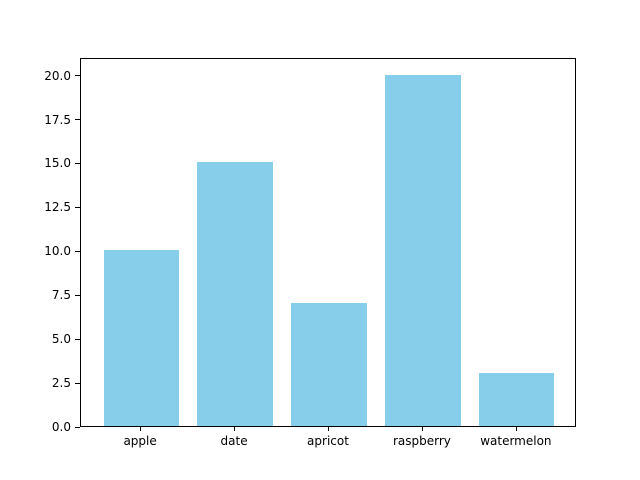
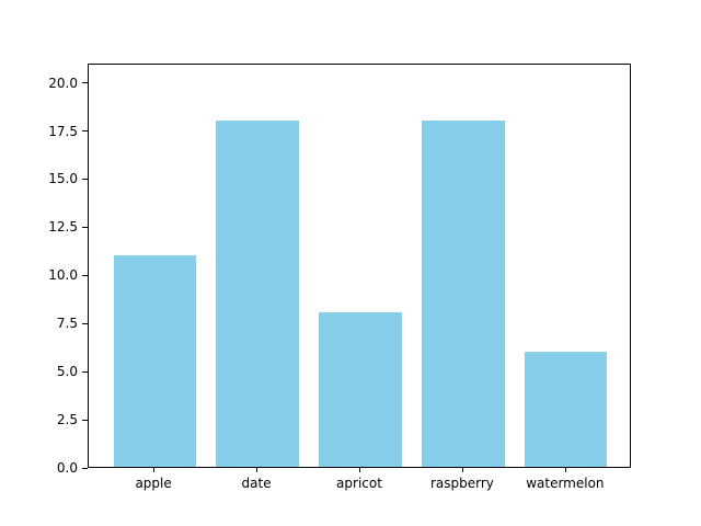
apple: 10 -> 11
date: 15 -> 18
apricot: 7 -> 8
raspberry: 20 -> 18
watermelon: 3 -> 6
